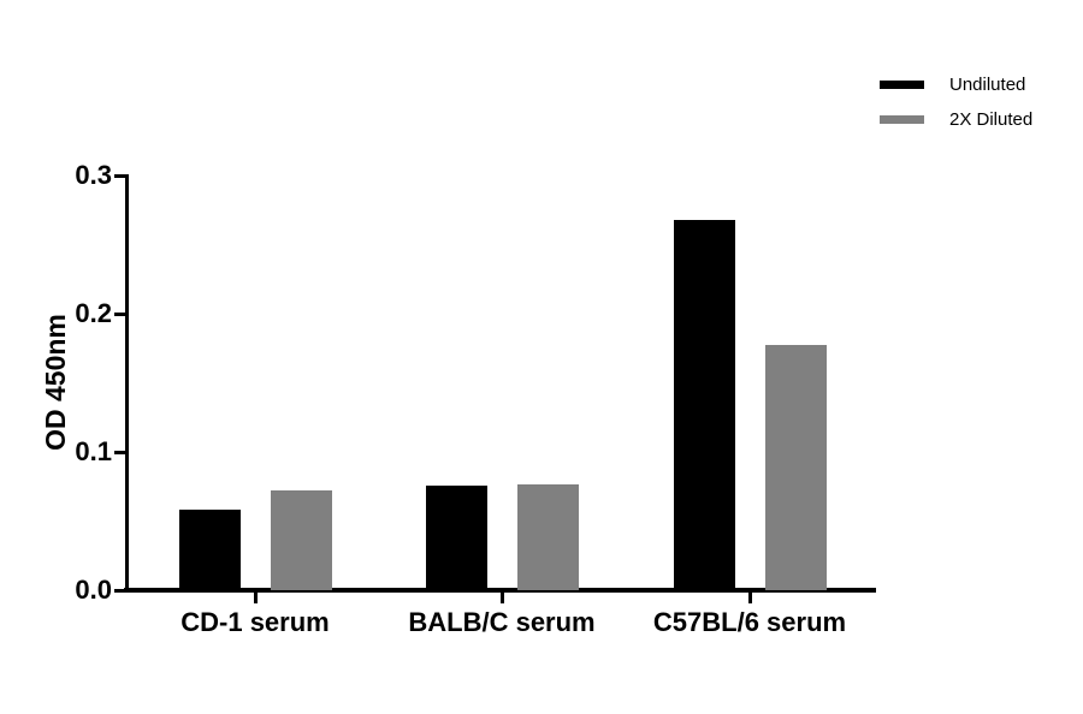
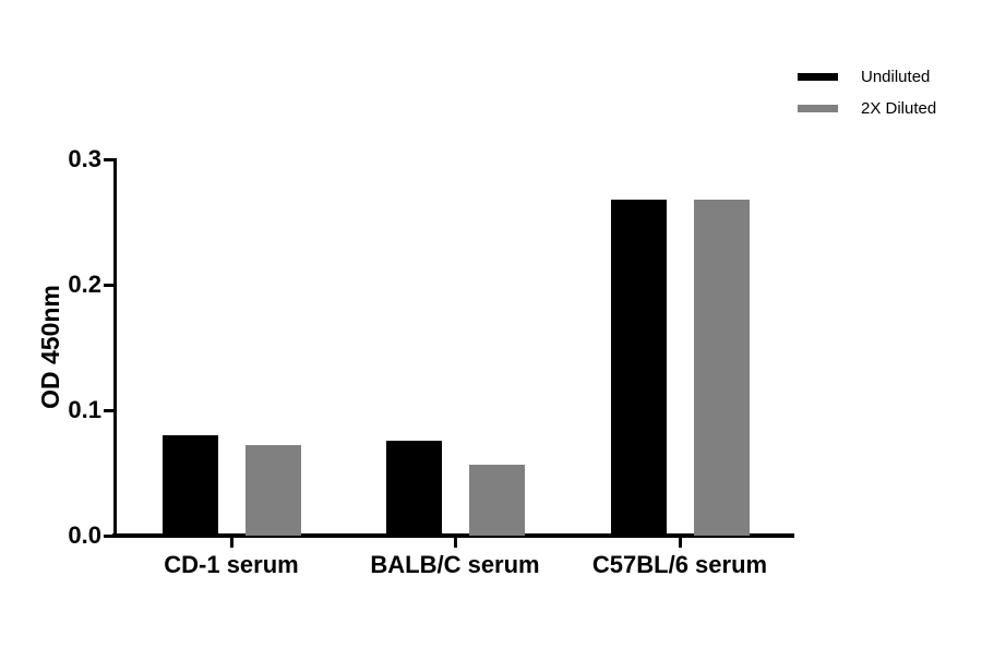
Undiluted/CD-1 serum: 0.058 -> 0.080
2X Diluted/BALB/C serum: 0.077 -> 0.057
2X Diluted/C57BL/6 serum: 0.178 -> 0.268
